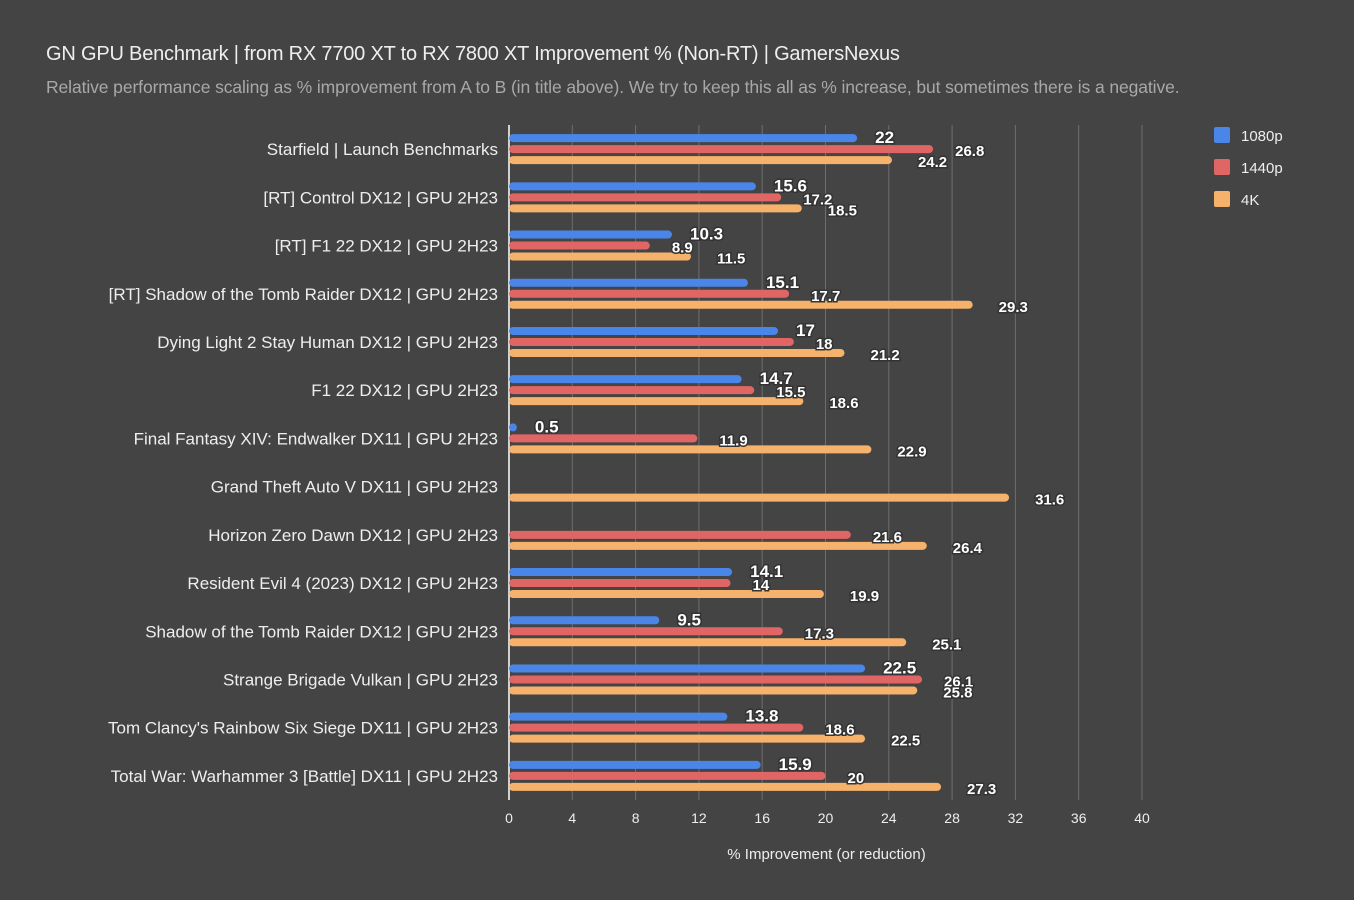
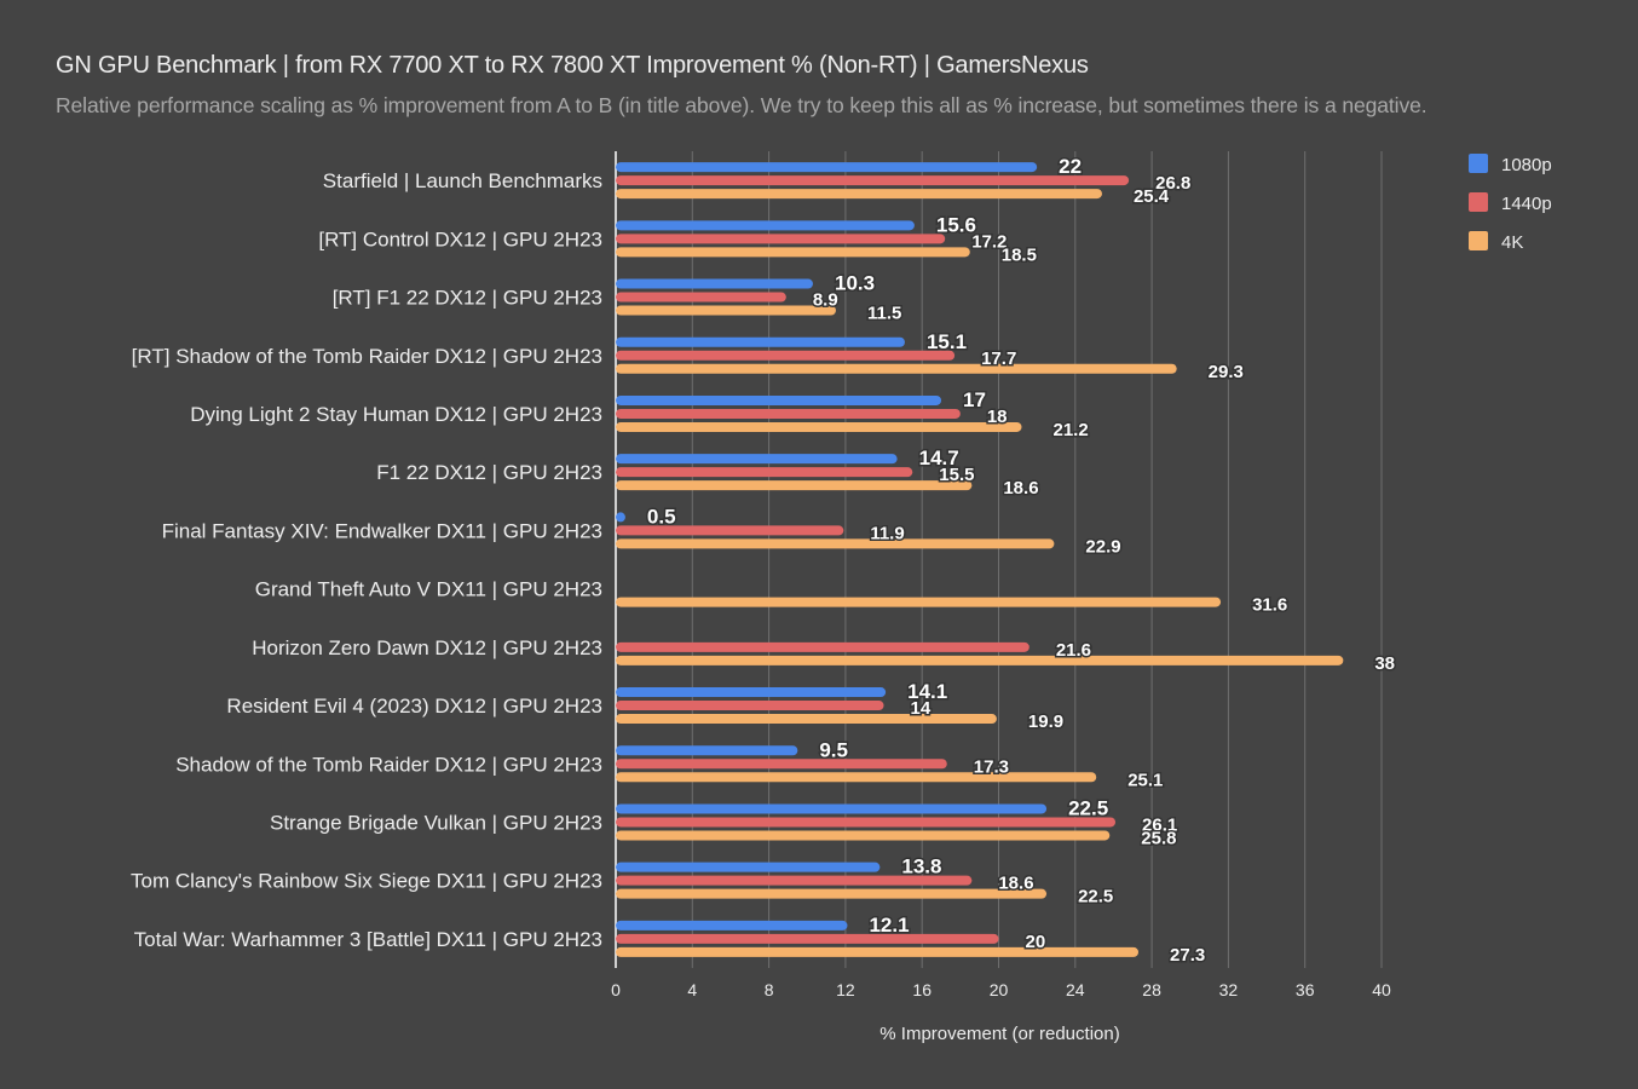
4K/Starfield | Launch Benchmarks: 24.2 -> 25.4
4K/Horizon Zero Dawn DX12 | GPU 2H23: 26.4 -> 38
1080p/Total War: Warhammer 3 [Battle] DX11 | GPU 2H23: 15.9 -> 12.1
